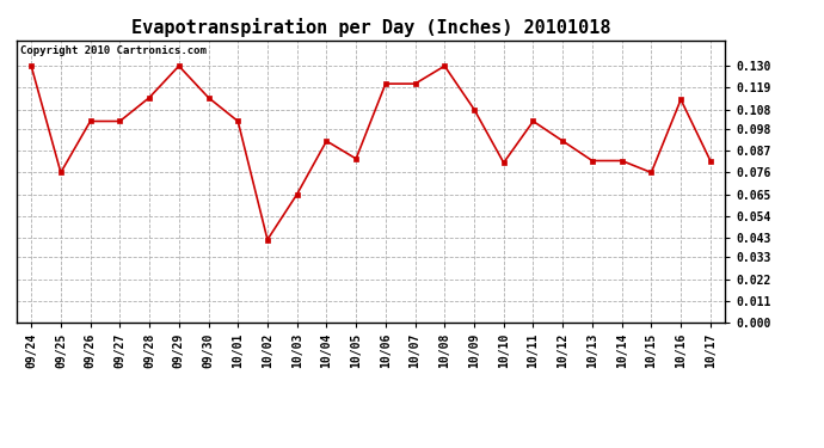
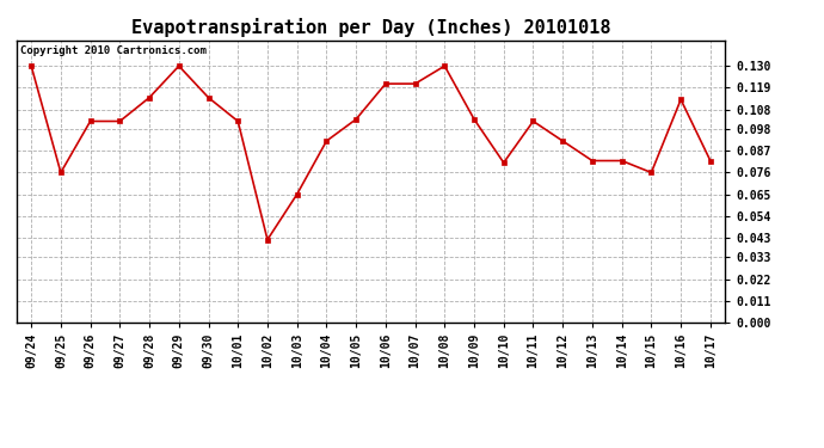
10/05: 0.083 -> 0.103
10/09: 0.108 -> 0.103
